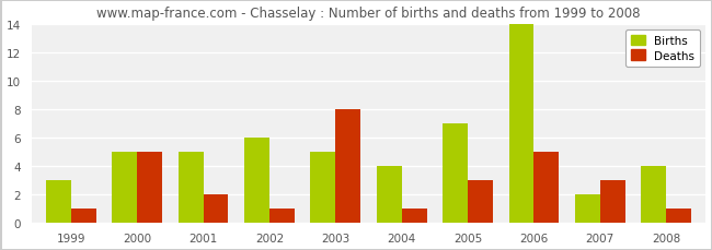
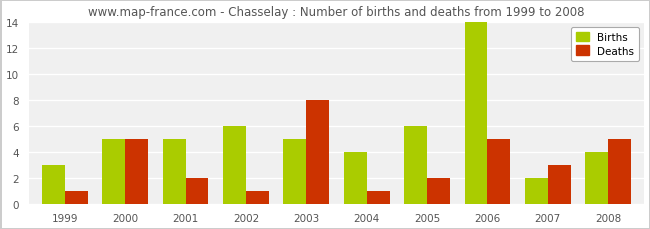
Births/2005: 7 -> 6
Deaths/2005: 3 -> 2
Deaths/2008: 1 -> 5
